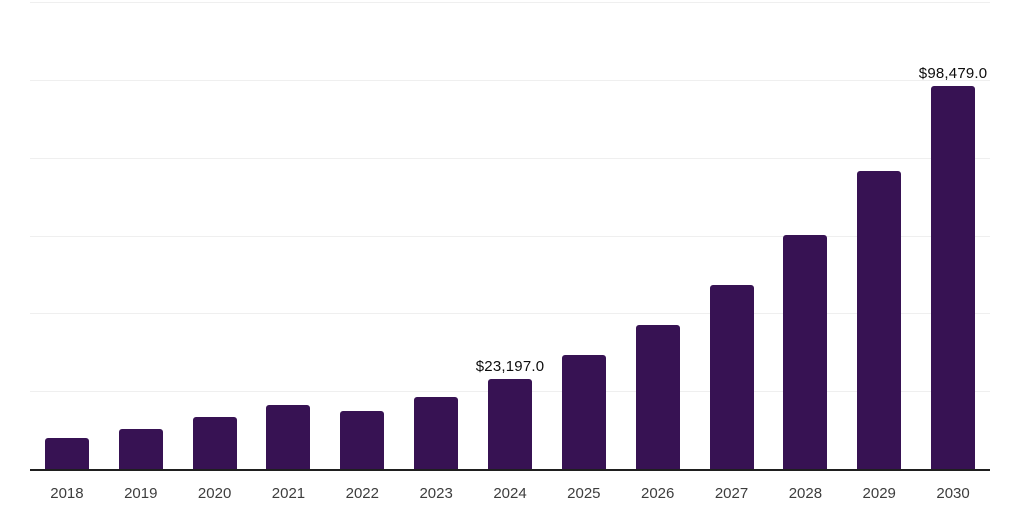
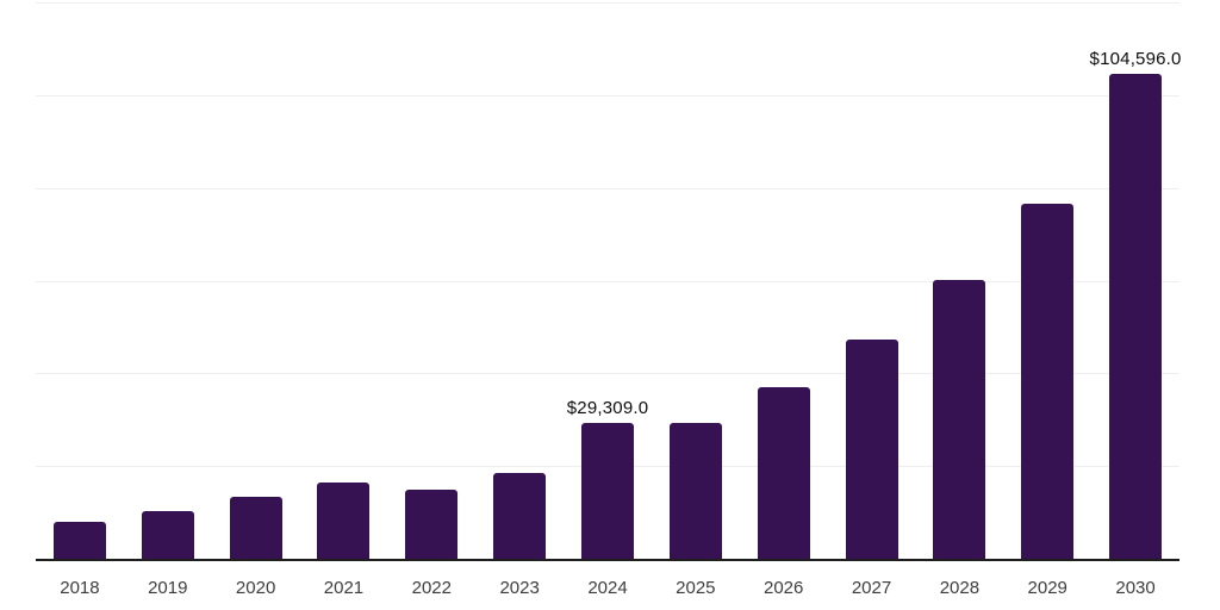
2024: $23,197.0 -> $29,309.0
2030: $98,479.0 -> $104,596.0
